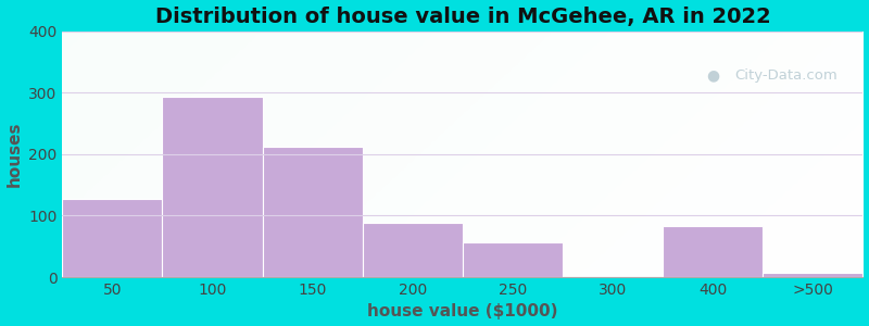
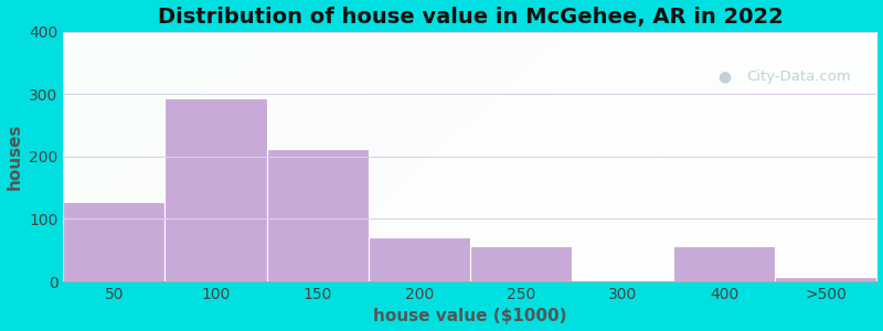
200: 88 -> 70
400: 84 -> 57
